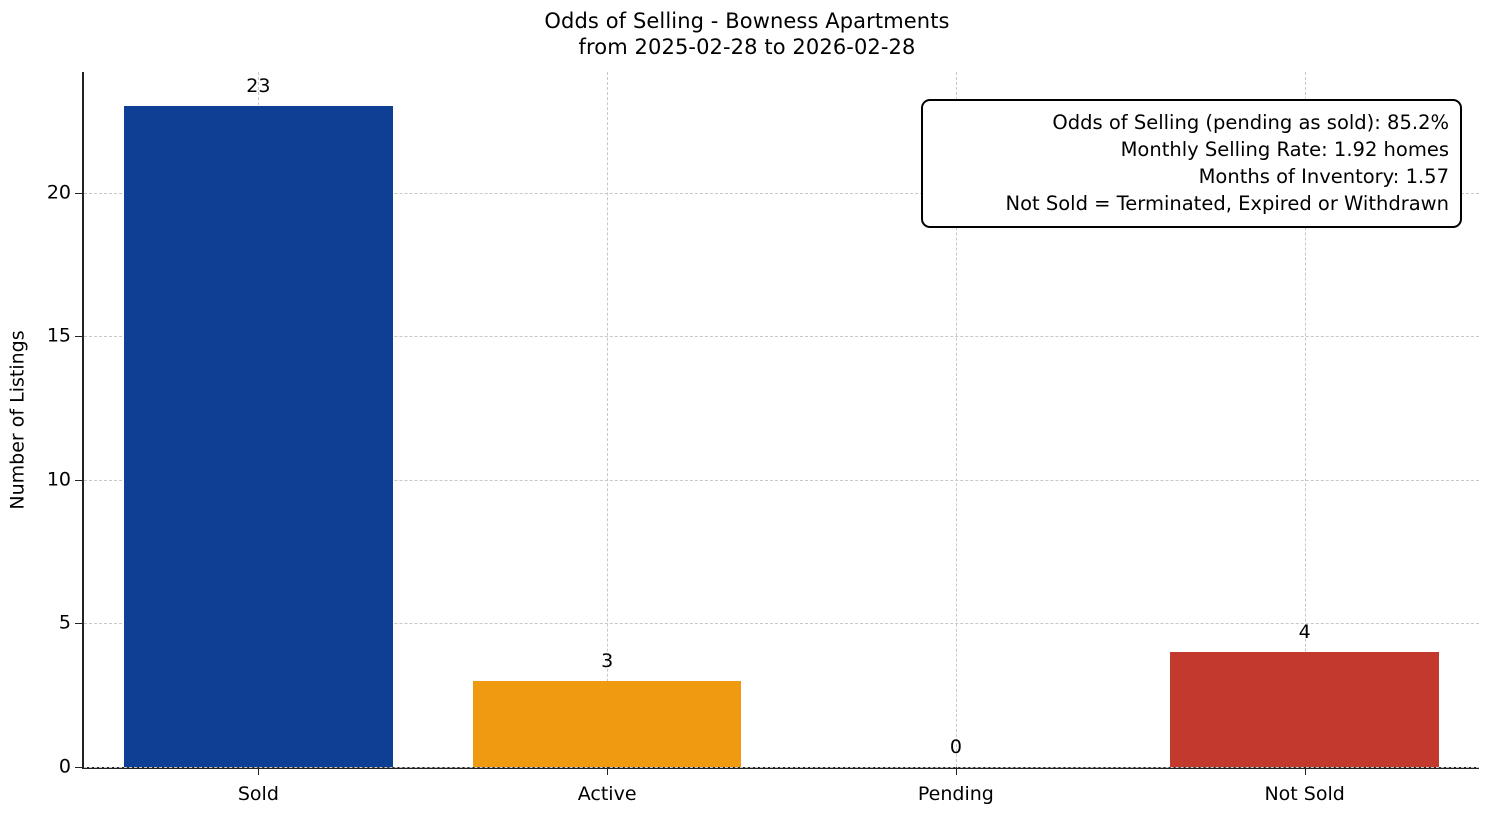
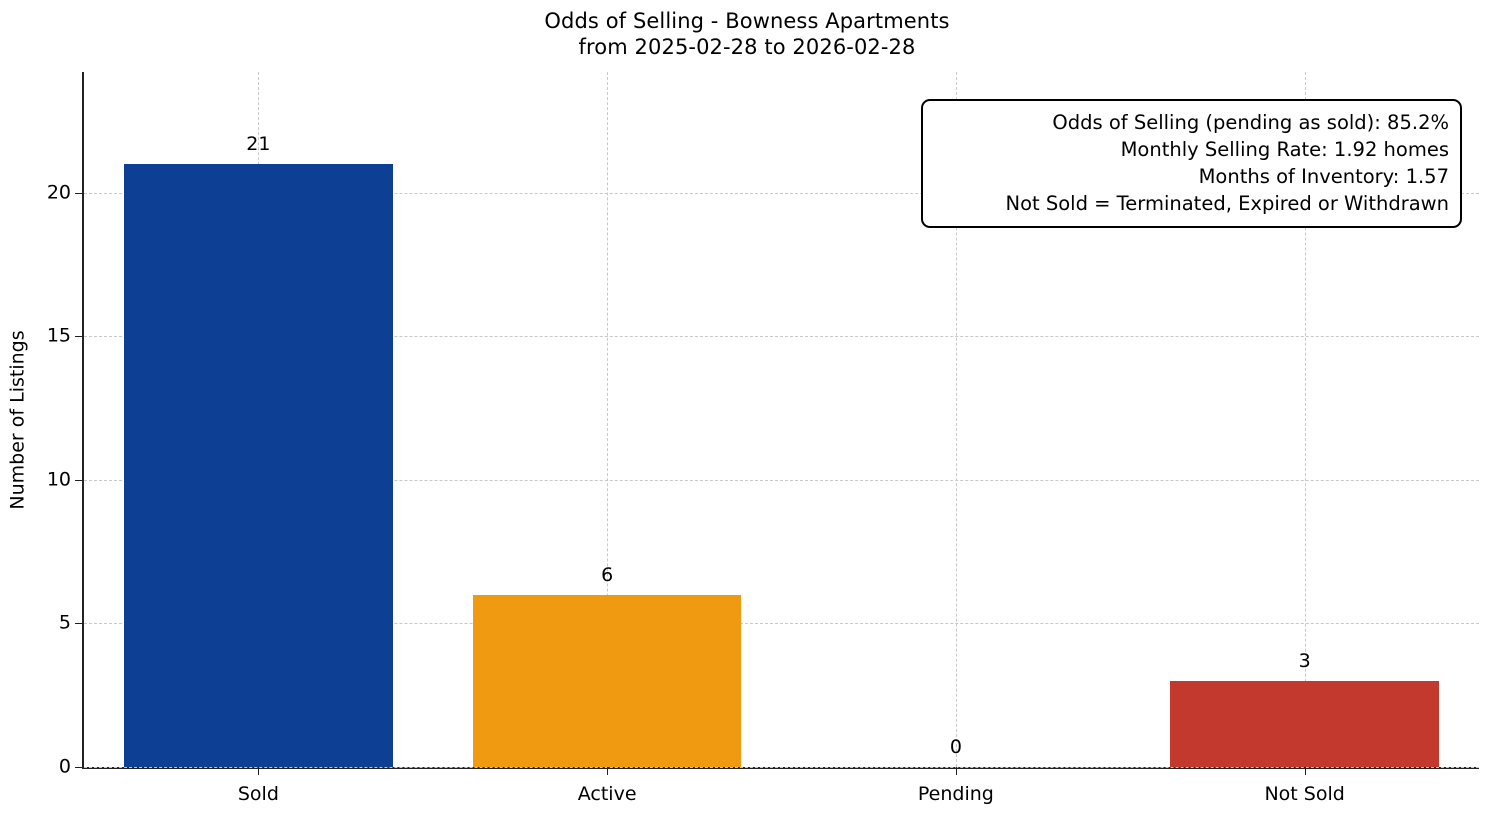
Sold: 23 -> 21
Active: 3 -> 6
Not Sold: 4 -> 3
